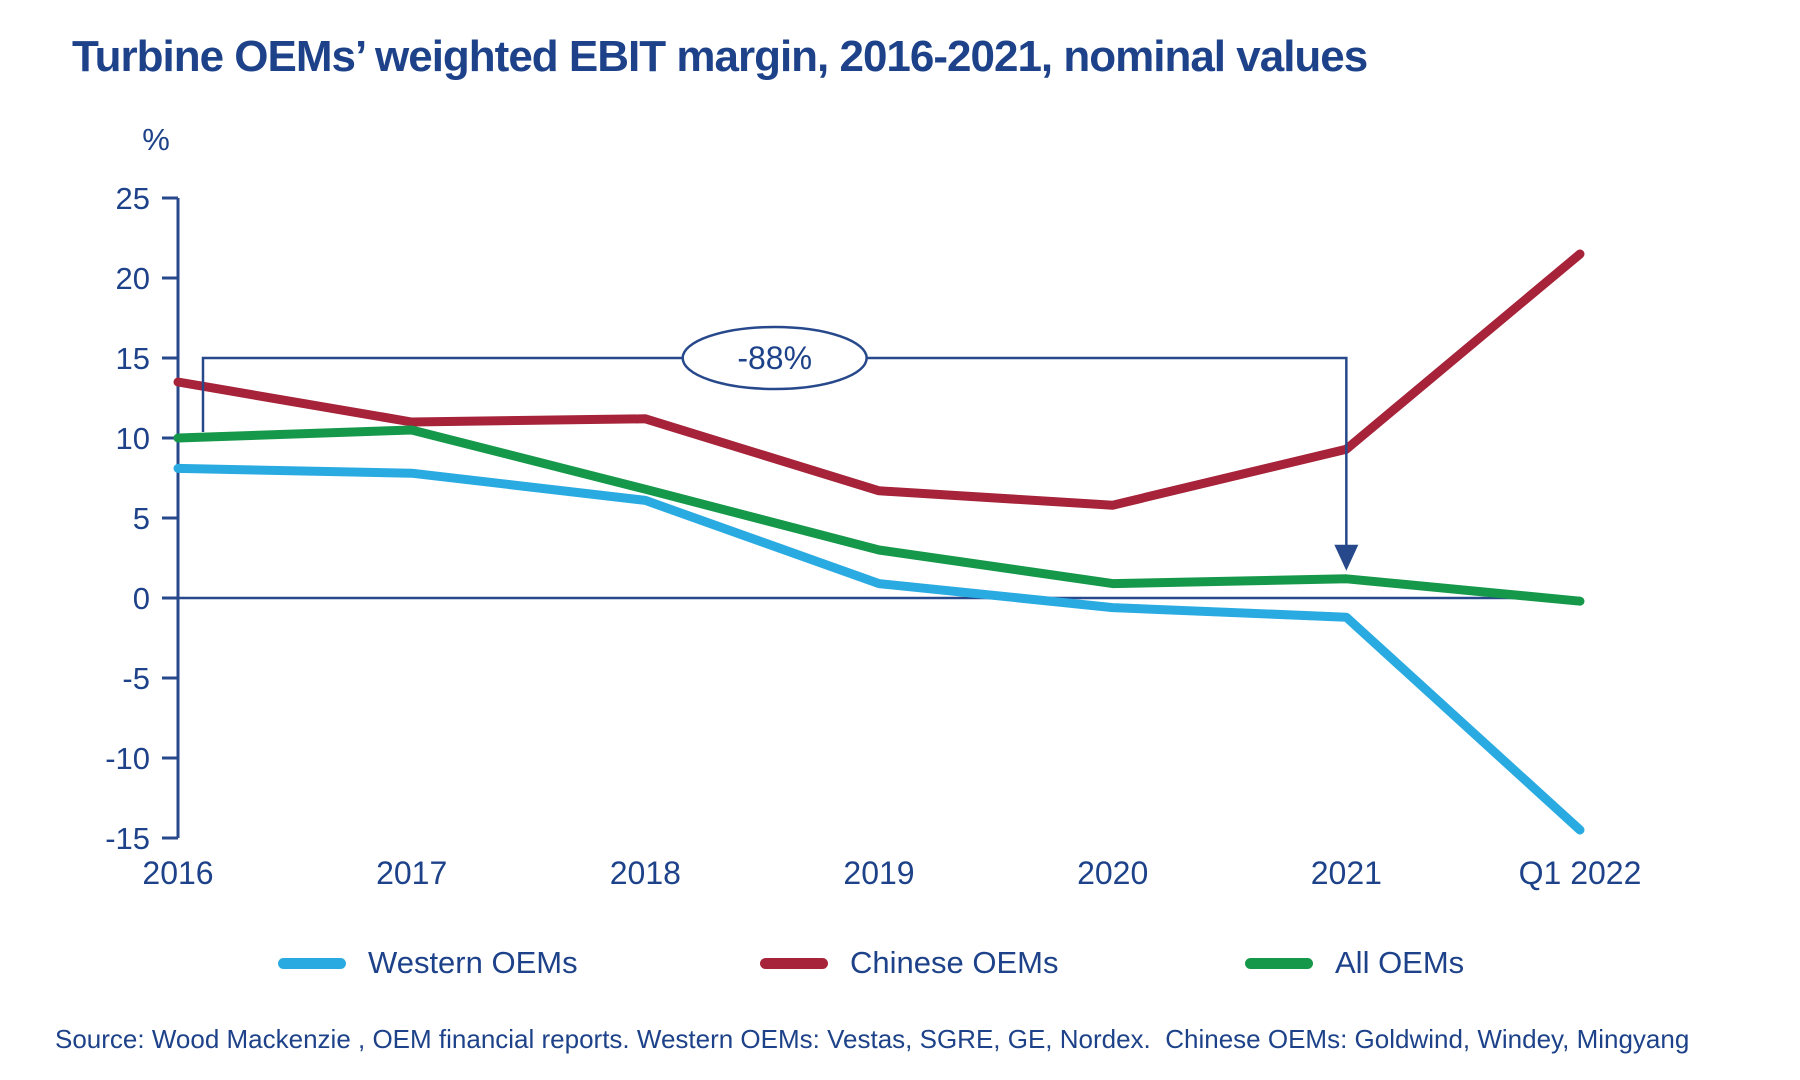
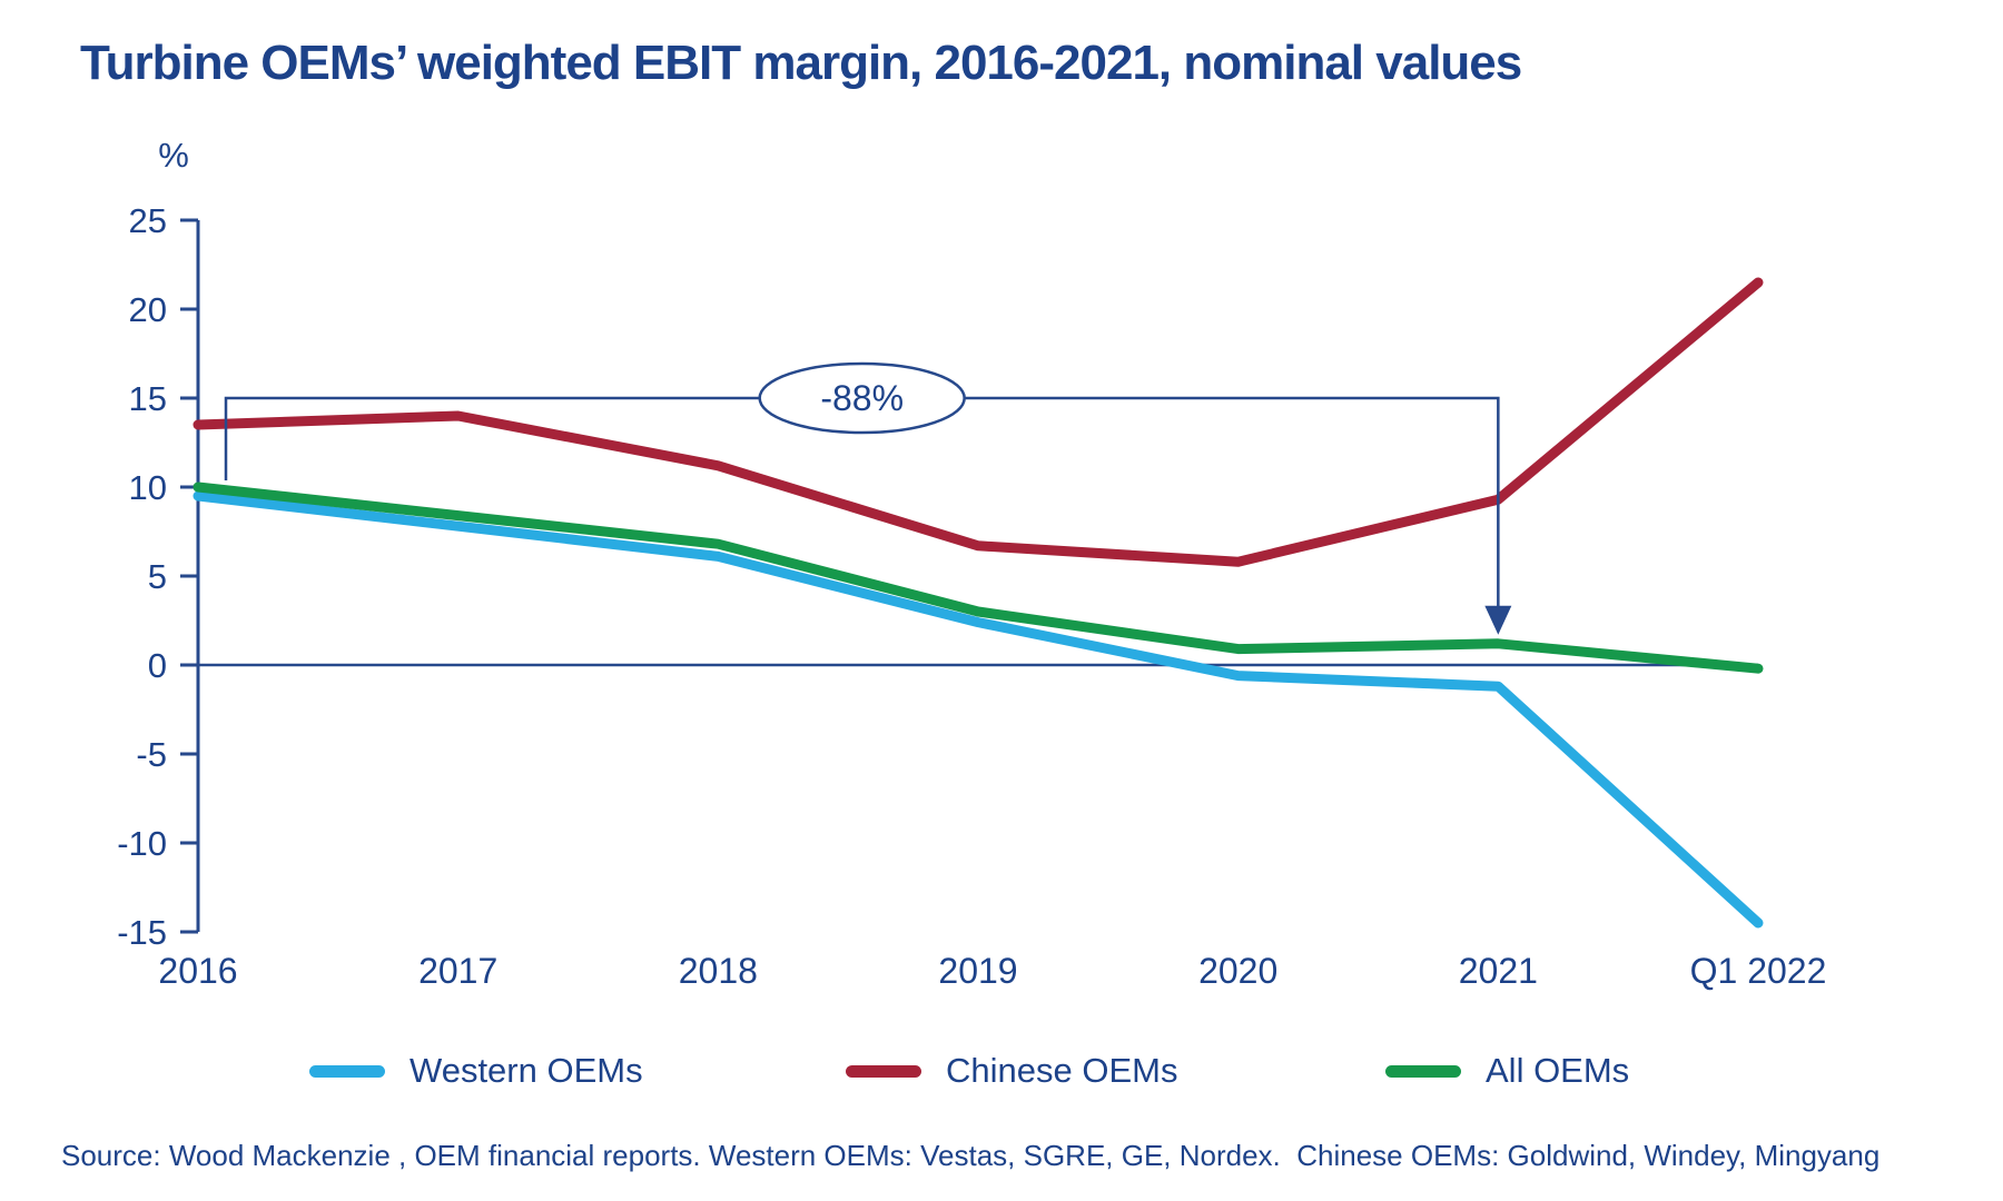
Western OEMs/2016: 8.1 -> 9.5
Chinese OEMs/2017: 11.0 -> 14.0
All OEMs/2017: 10.5 -> 8.4
Western OEMs/2019: 0.9 -> 2.4
